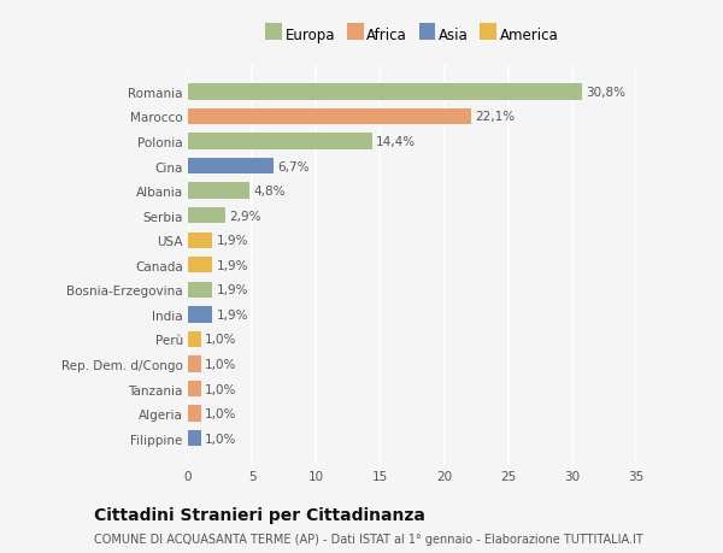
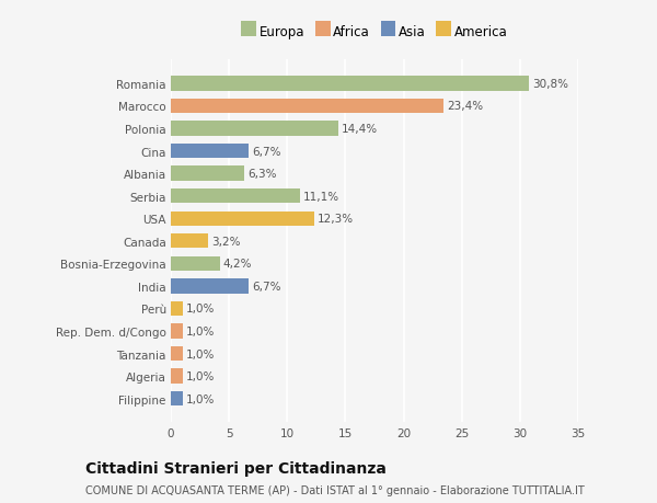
Marocco: 22,1% -> 23,4%
Albania: 4,8% -> 6,3%
Serbia: 2,9% -> 11,1%
USA: 1,9% -> 12,3%
Canada: 1,9% -> 3,2%
Bosnia-Erzegovina: 1,9% -> 4,2%
India: 1,9% -> 6,7%
